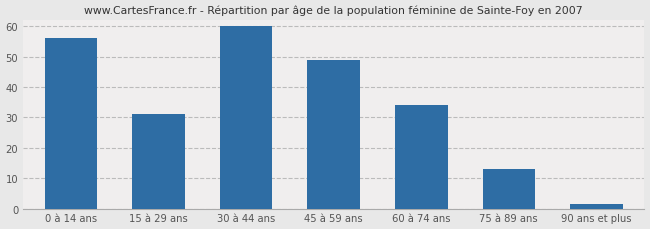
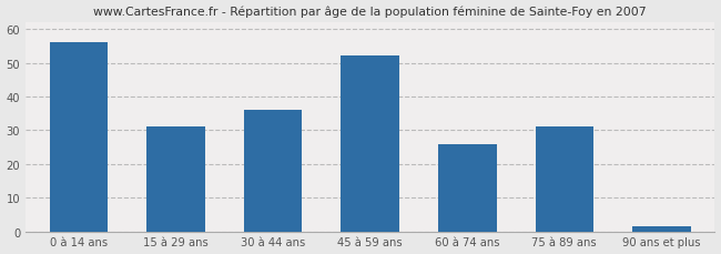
30 à 44 ans: 60.0 -> 36.0
45 à 59 ans: 49.0 -> 52.0
60 à 74 ans: 34.0 -> 26.0
75 à 89 ans: 13.0 -> 31.0
